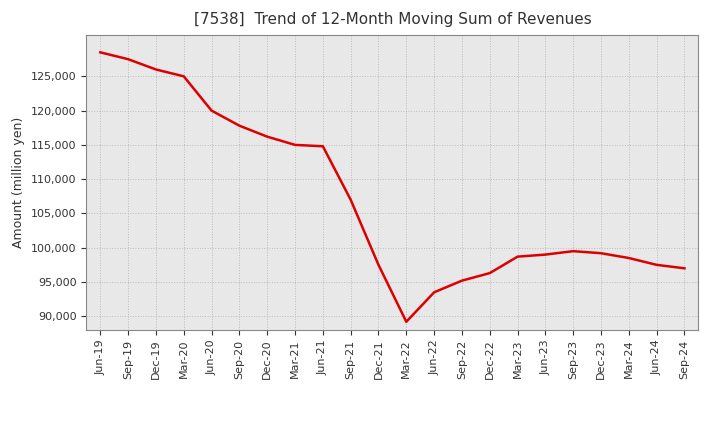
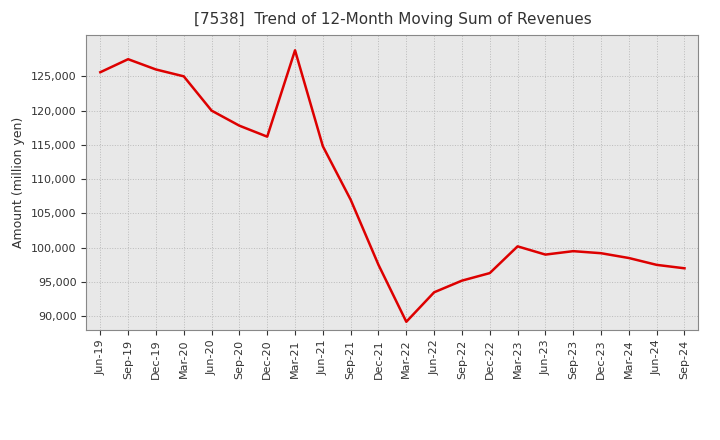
Jun-19: 128,500 -> 125,600
Mar-21: 115,000 -> 128,800
Mar-23: 98,700 -> 100,200
